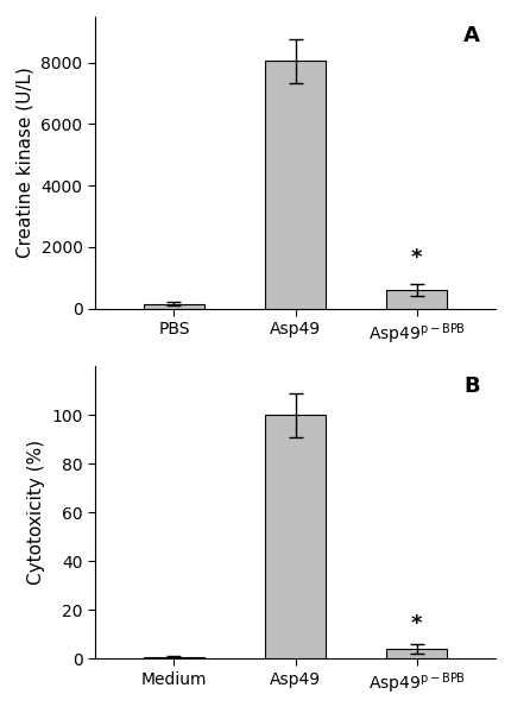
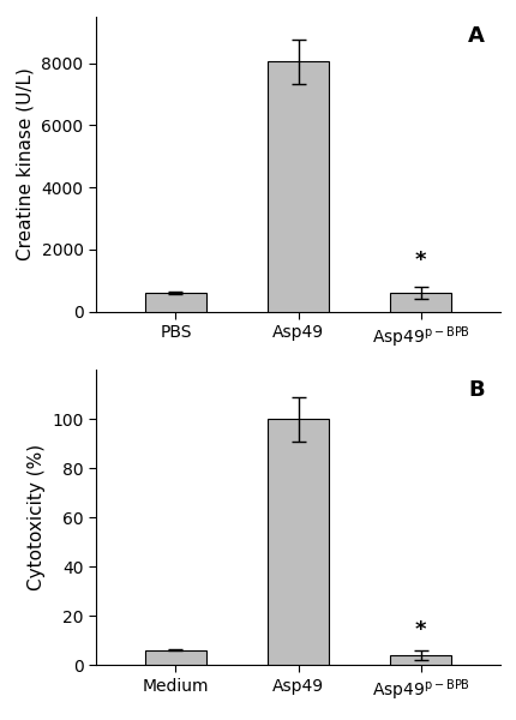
PBS: 150 -> 600
Medium: 0.5 -> 6.0
